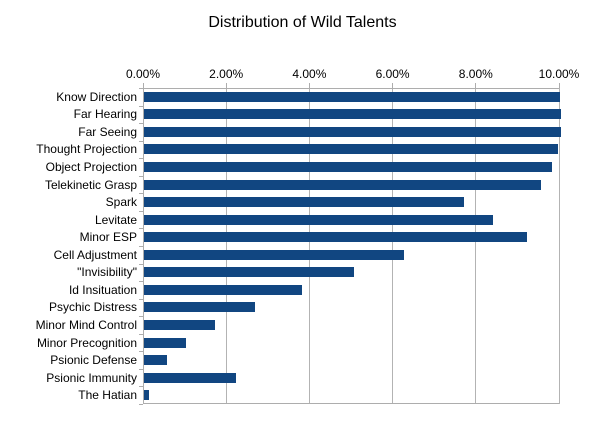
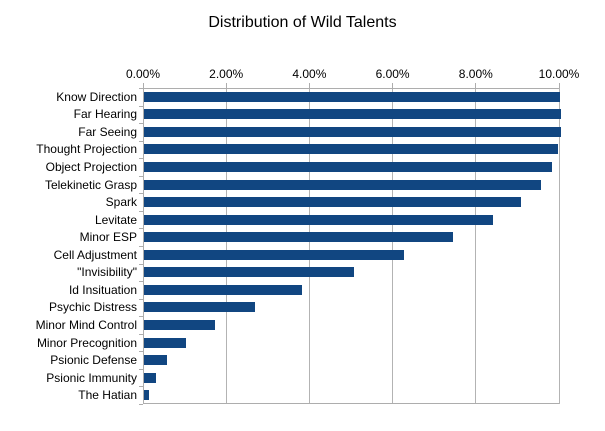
Spark: 7.7% -> 9.1%
Minor ESP: 9.2% -> 7.4%
Psionic Immunity: 2.2% -> 0.3%
